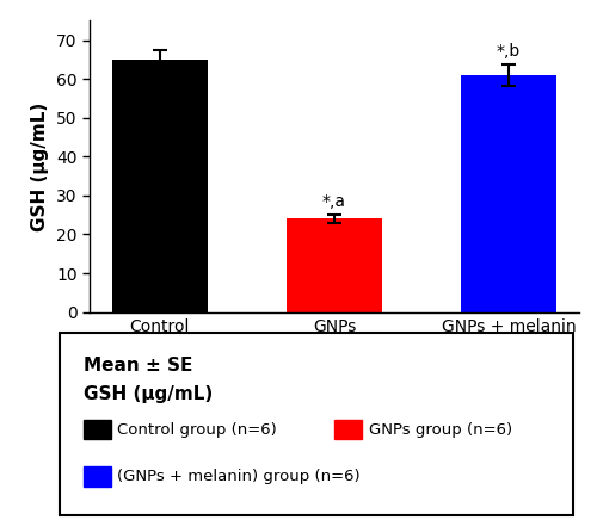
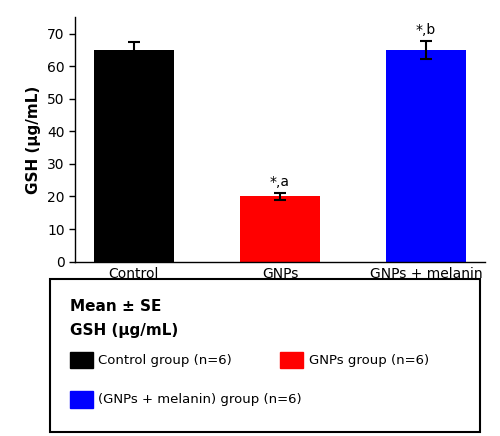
GNPs: 24 -> 20
GNPs + melanin: 61 -> 65
